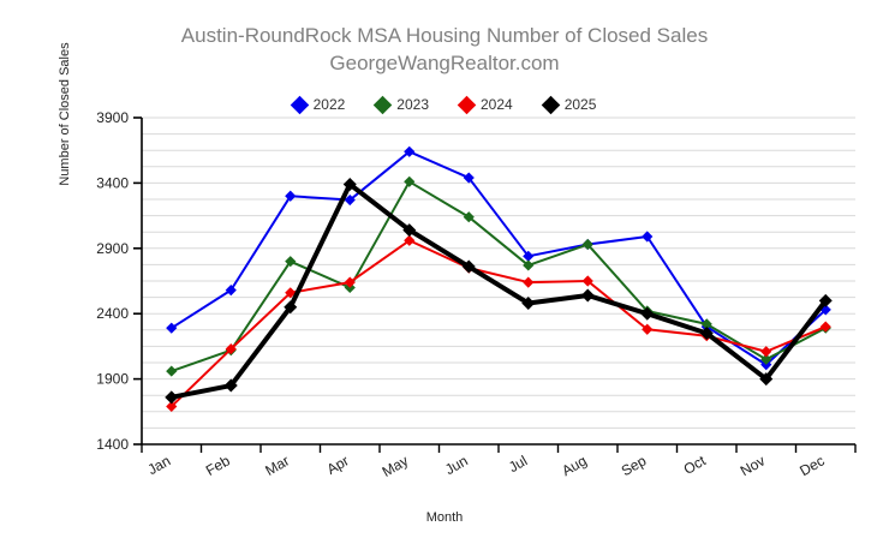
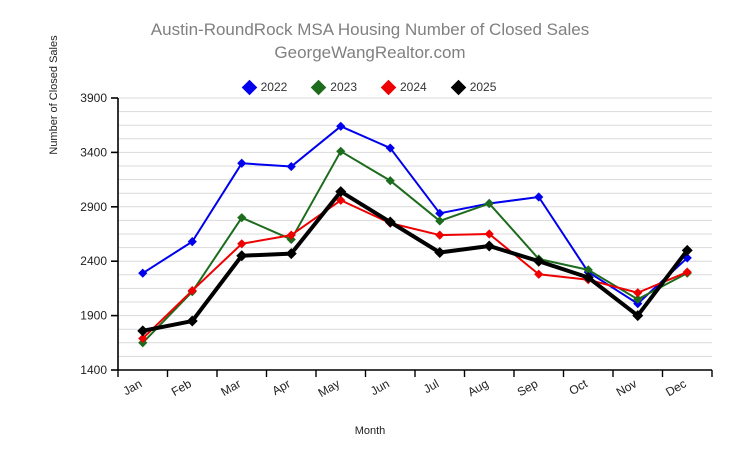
2023/Jan: 1960 -> 1650
2025/Apr: 3390 -> 2470
